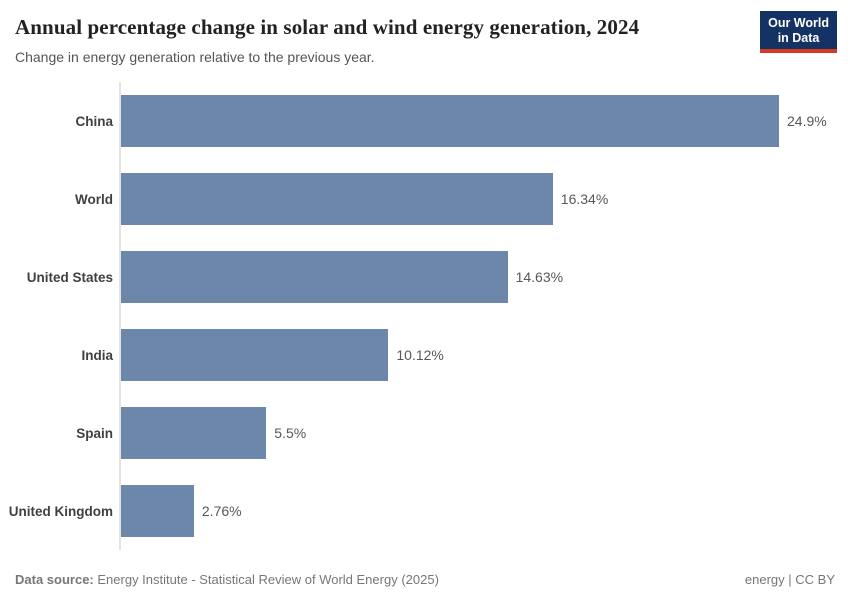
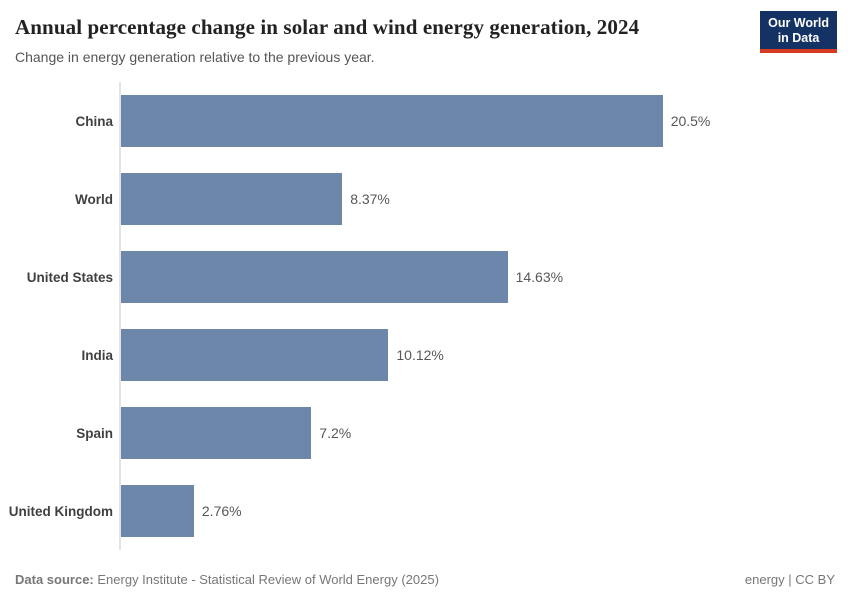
China: 24.9% -> 20.5%
World: 16.34% -> 8.37%
Spain: 5.5% -> 7.2%
